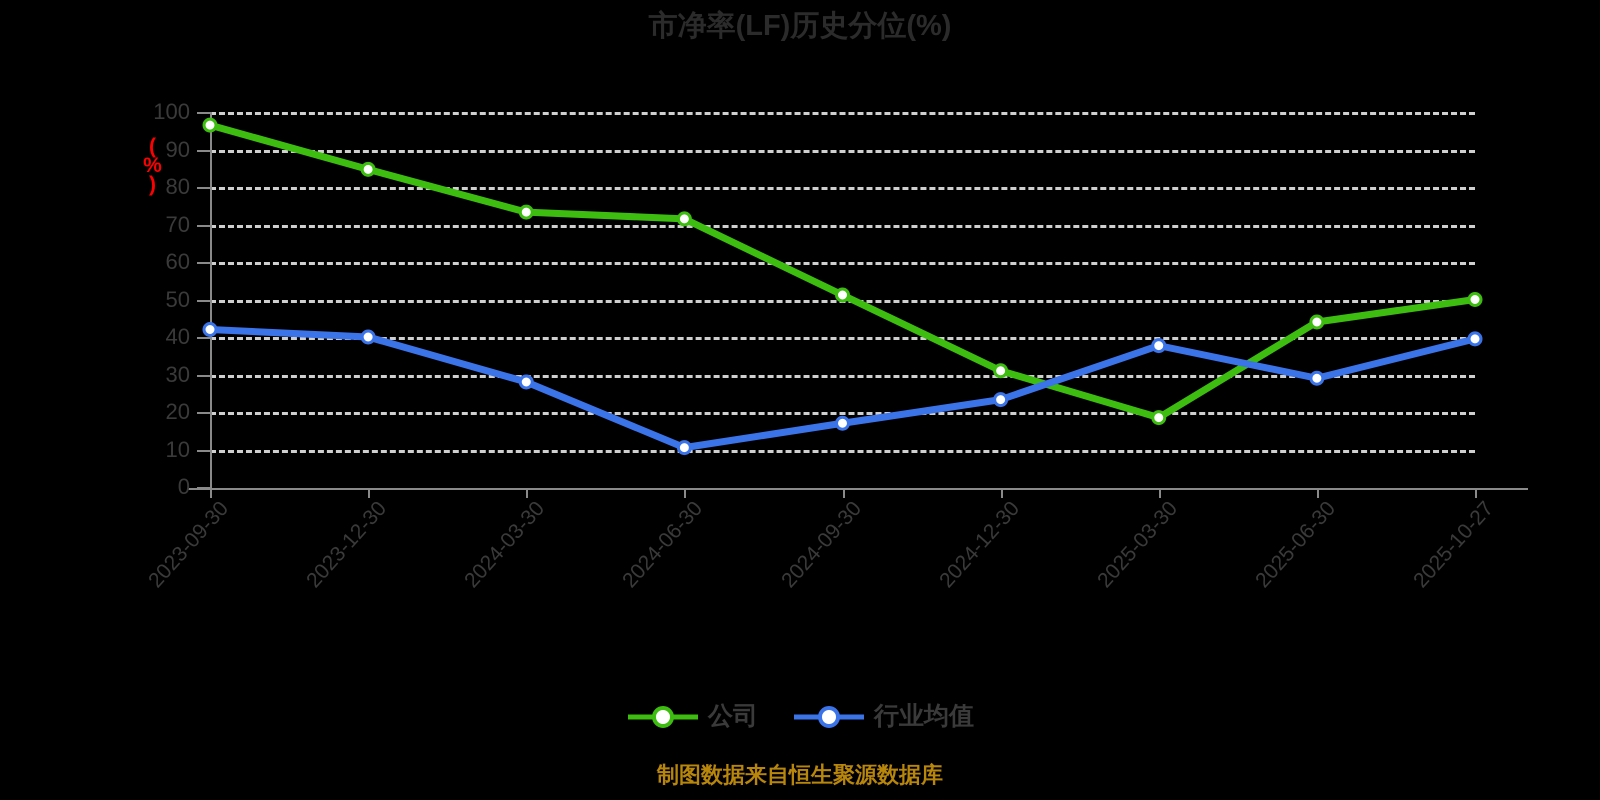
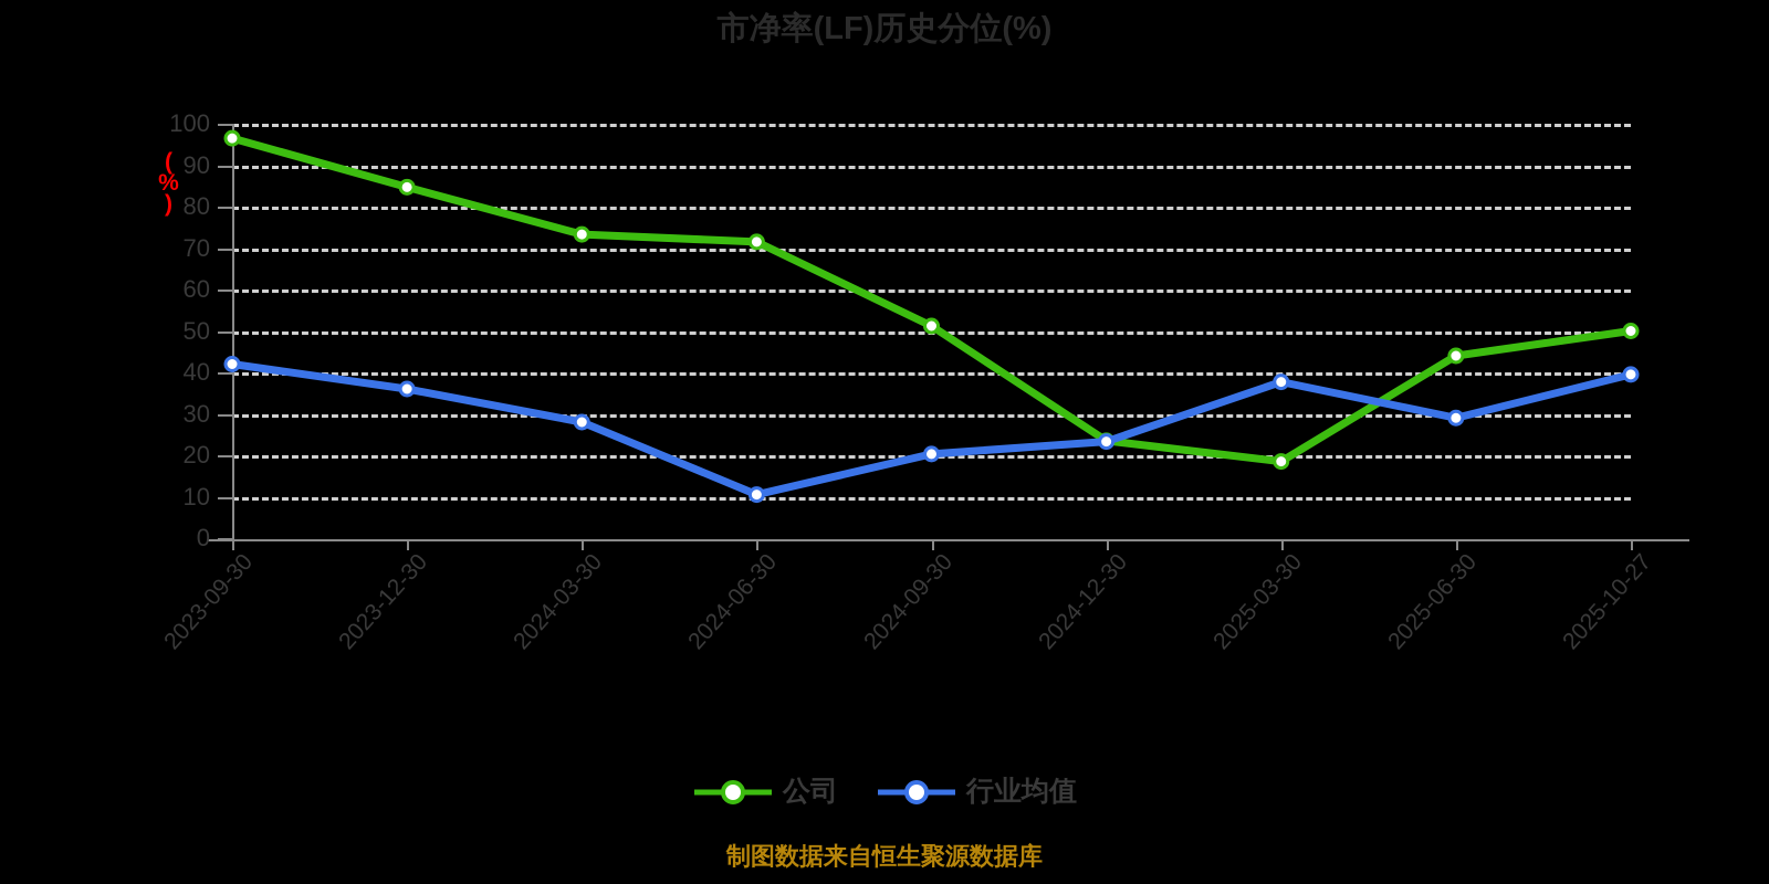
行业均值/2023-12-30: 40 -> 36
行业均值/2024-09-30: 17 -> 20
公司/2024-12-30: 31 -> 24
